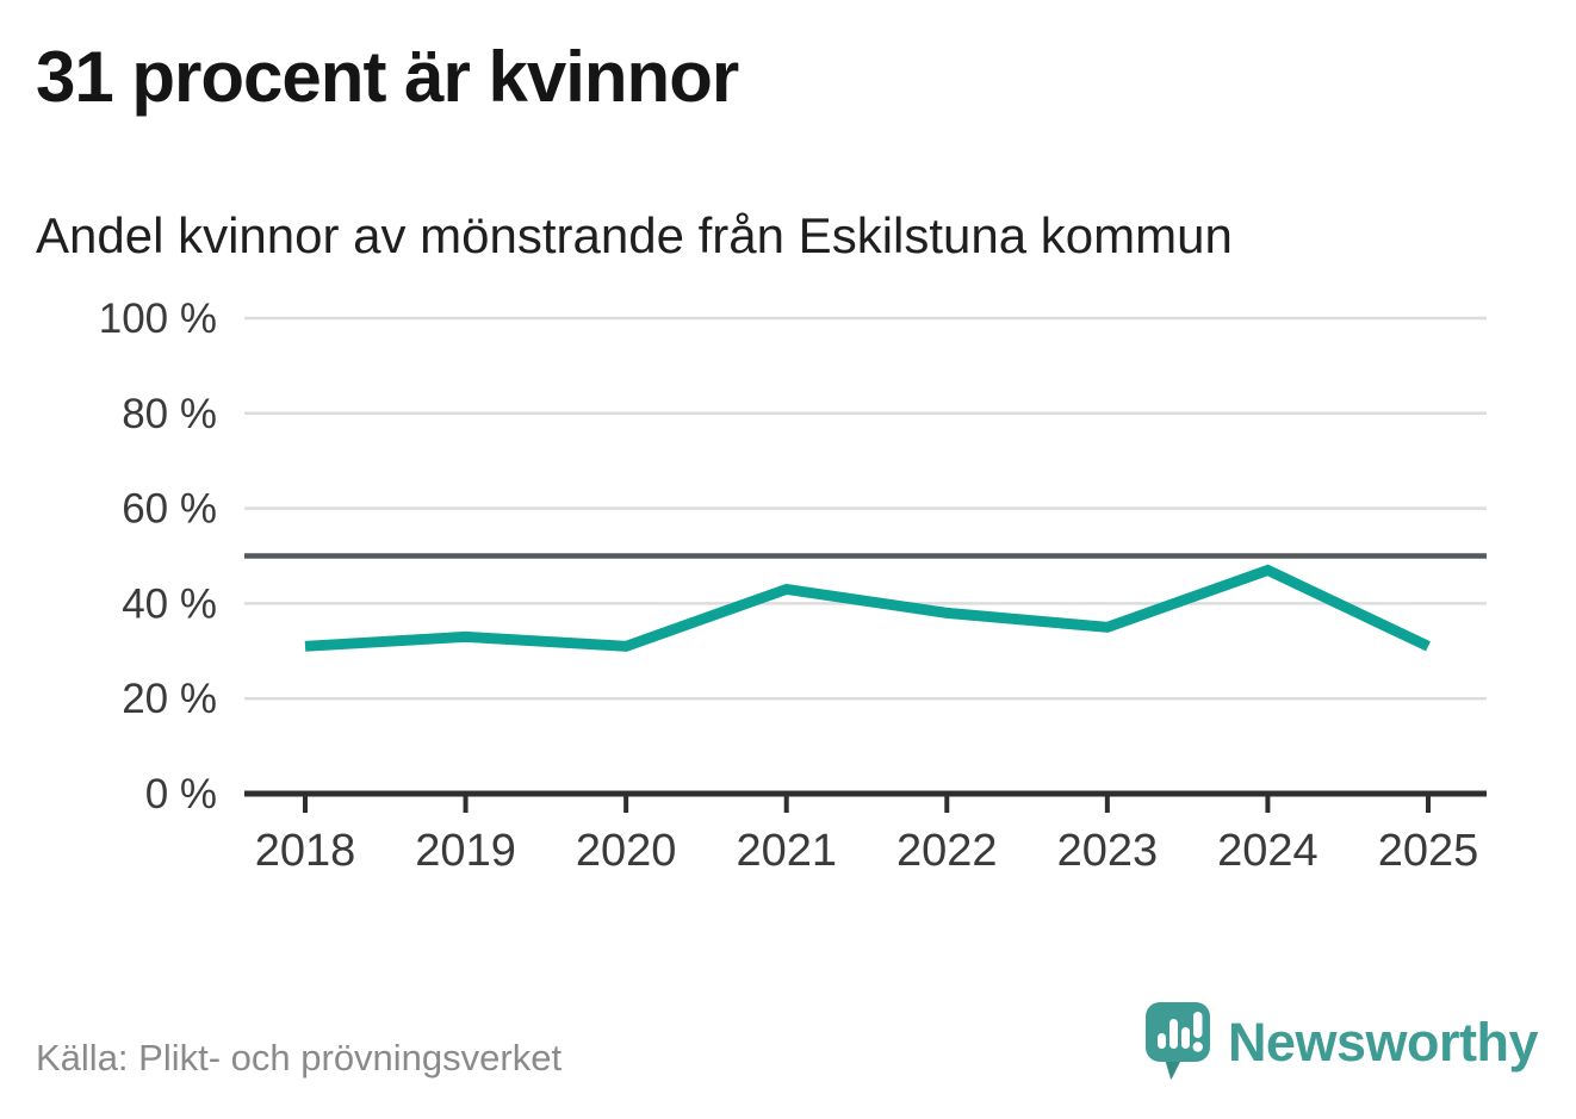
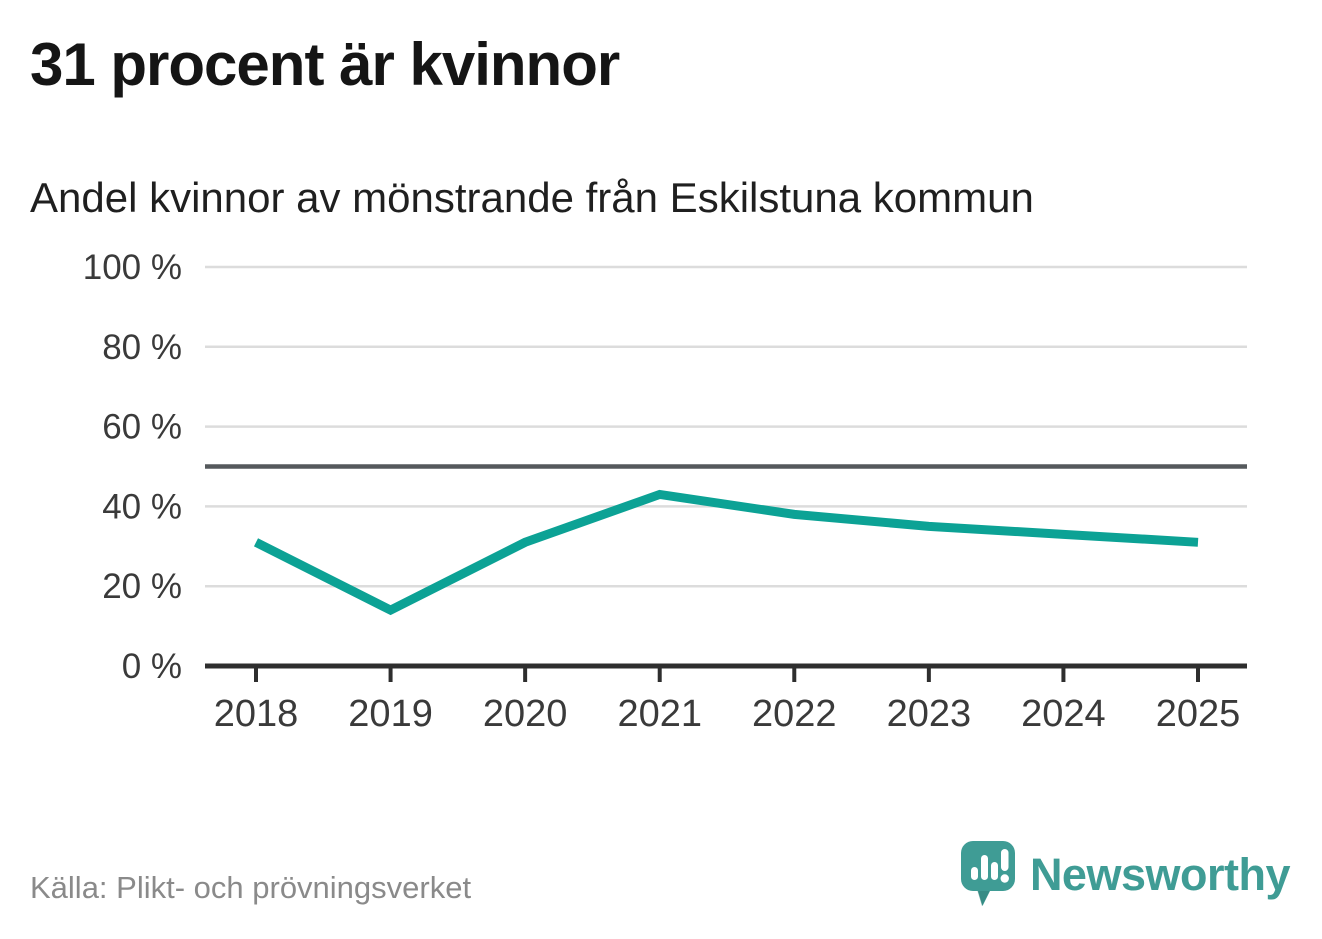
2019: 33% -> 14%
2024: 47% -> 33%
